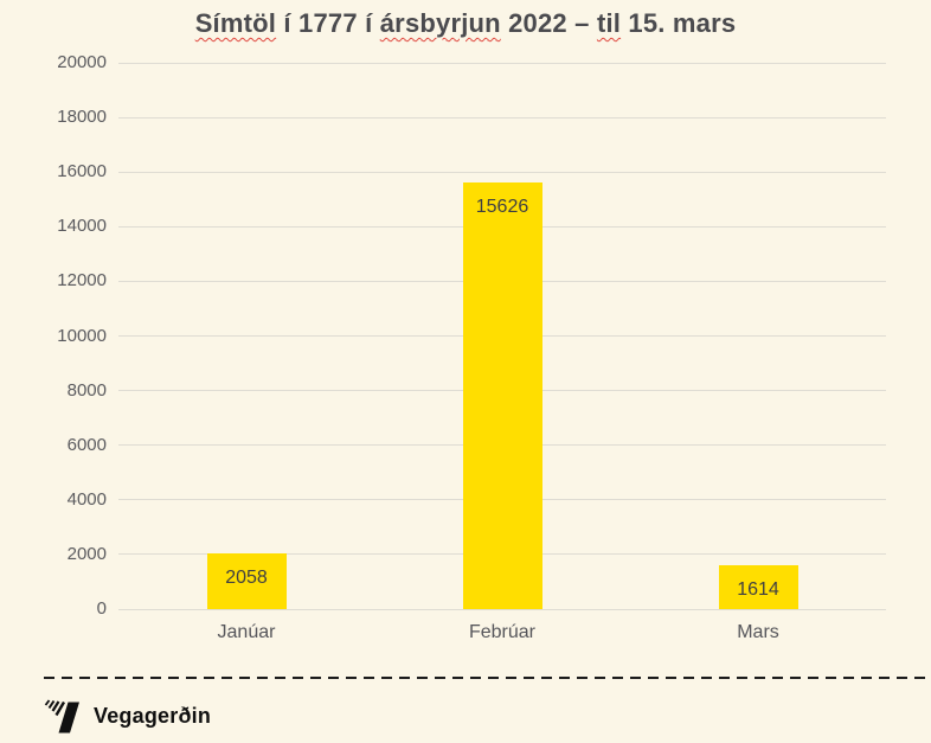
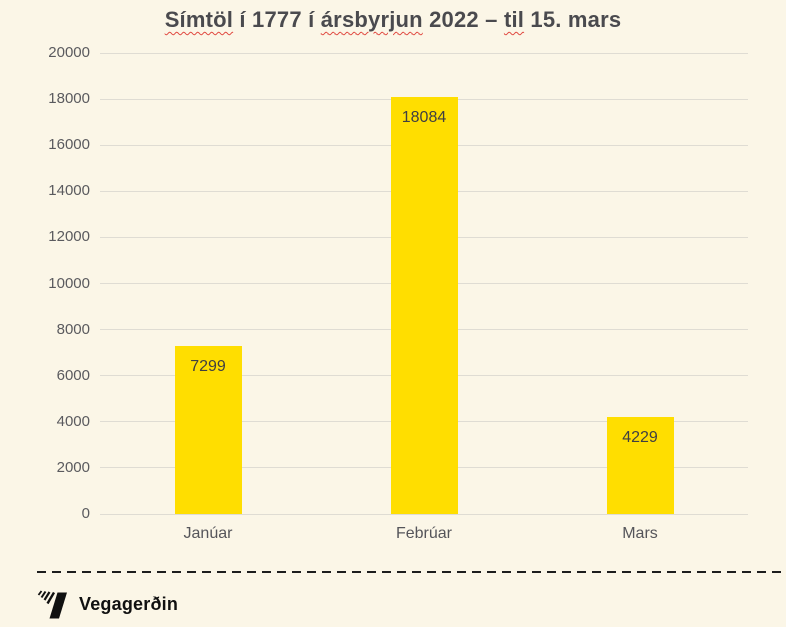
Janúar: 2058 -> 7299
Febrúar: 15626 -> 18084
Mars: 1614 -> 4229
